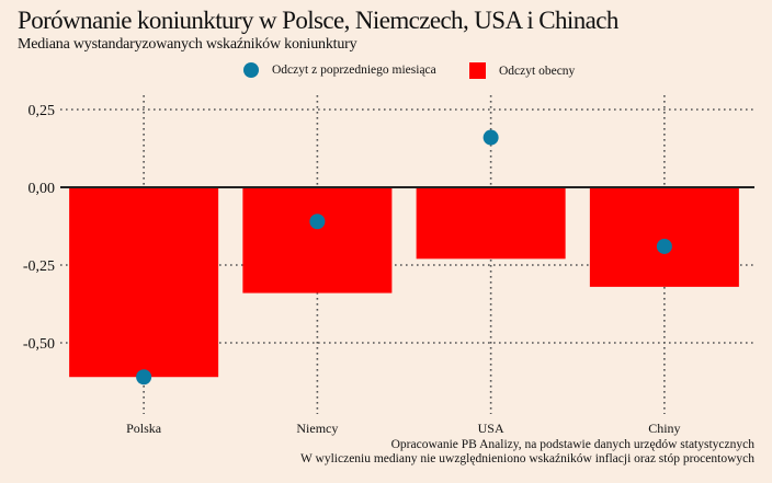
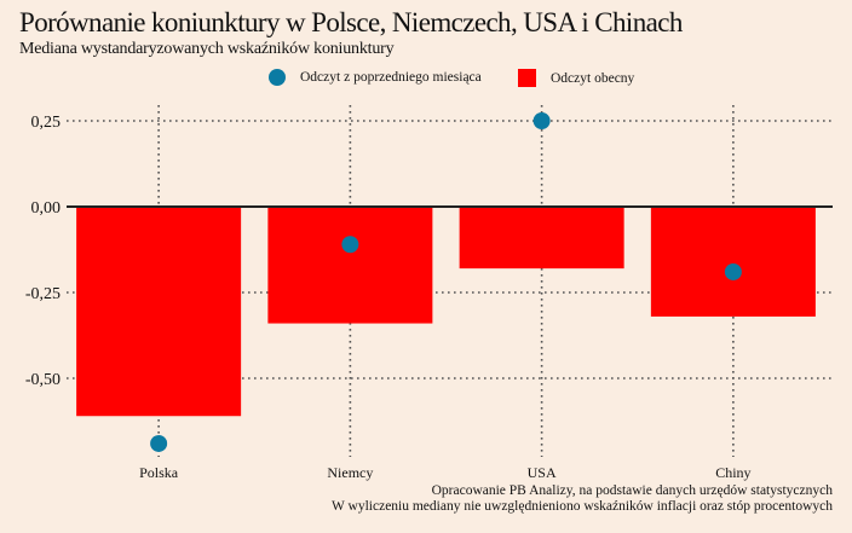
Odczyt z poprzedniego miesiąca/Polska: -0,61 -> -0,69
Odczyt obecny/USA: -0,23 -> -0,18
Odczyt z poprzedniego miesiąca/USA: 0,16 -> 0,25
